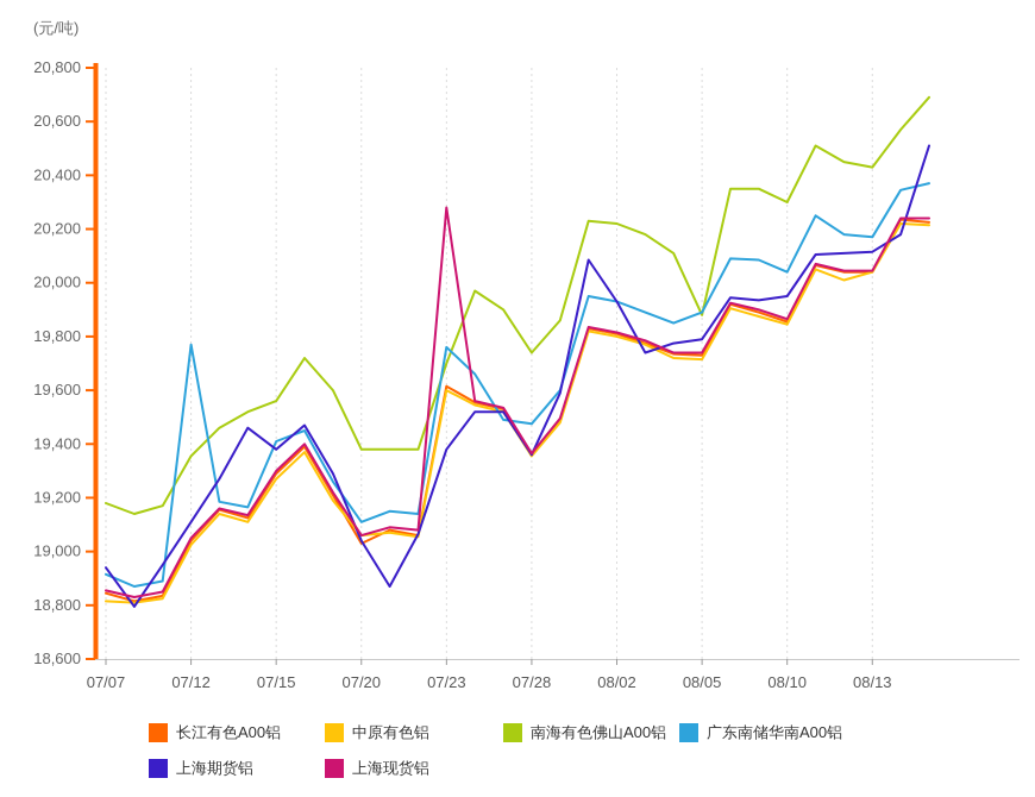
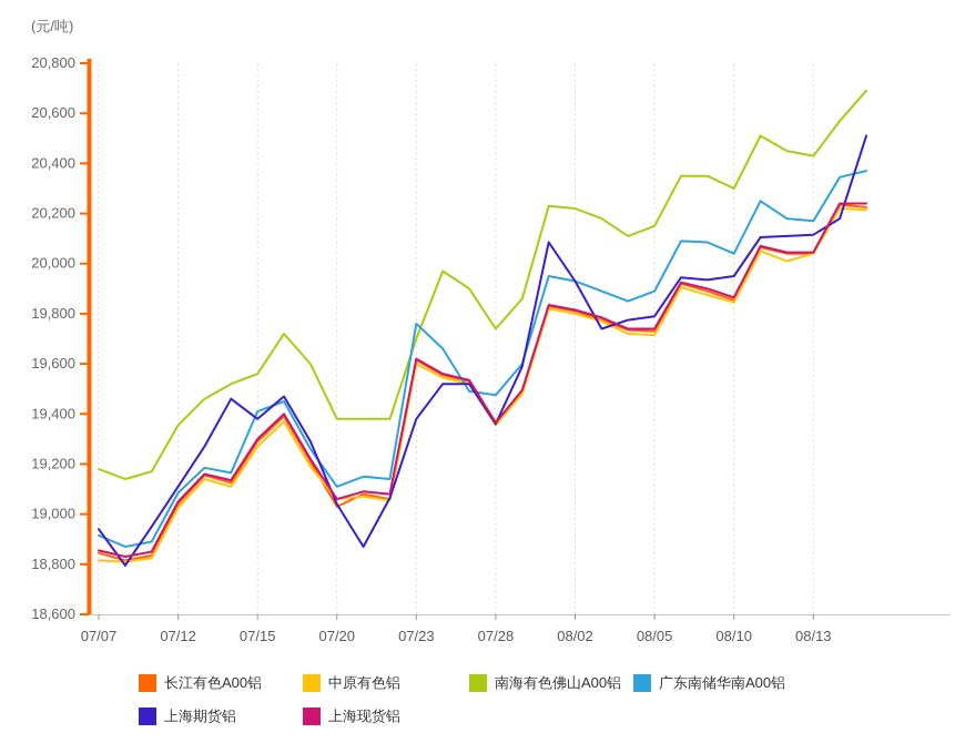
广东南储华南A00铝/07/12: 19770 -> 19080
上海现货铝/07/23: 20280 -> 19620
南海有色佛山A00铝/08/05: 19880 -> 20150
